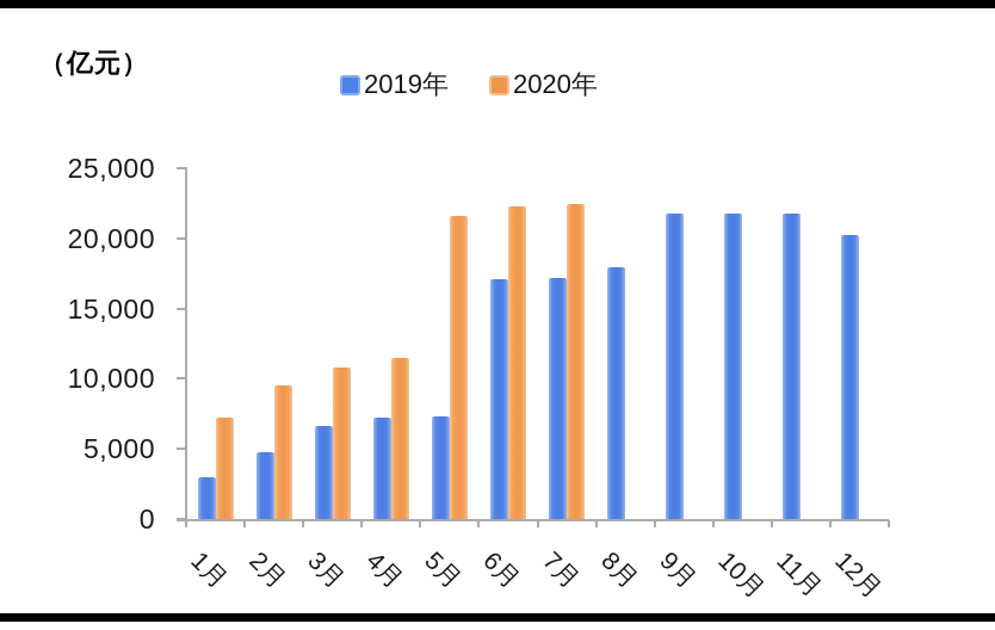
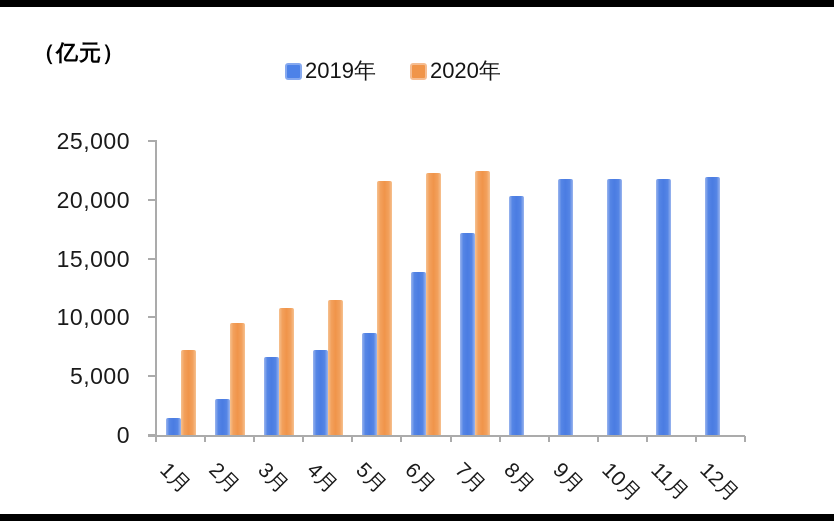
2019年/1月: 3000 -> 1400
2019年/2月: 4800 -> 3000
2019年/5月: 7300 -> 8700
2019年/6月: 17100 -> 13900
2019年/8月: 17900 -> 20300
2019年/12月: 20200 -> 21900
